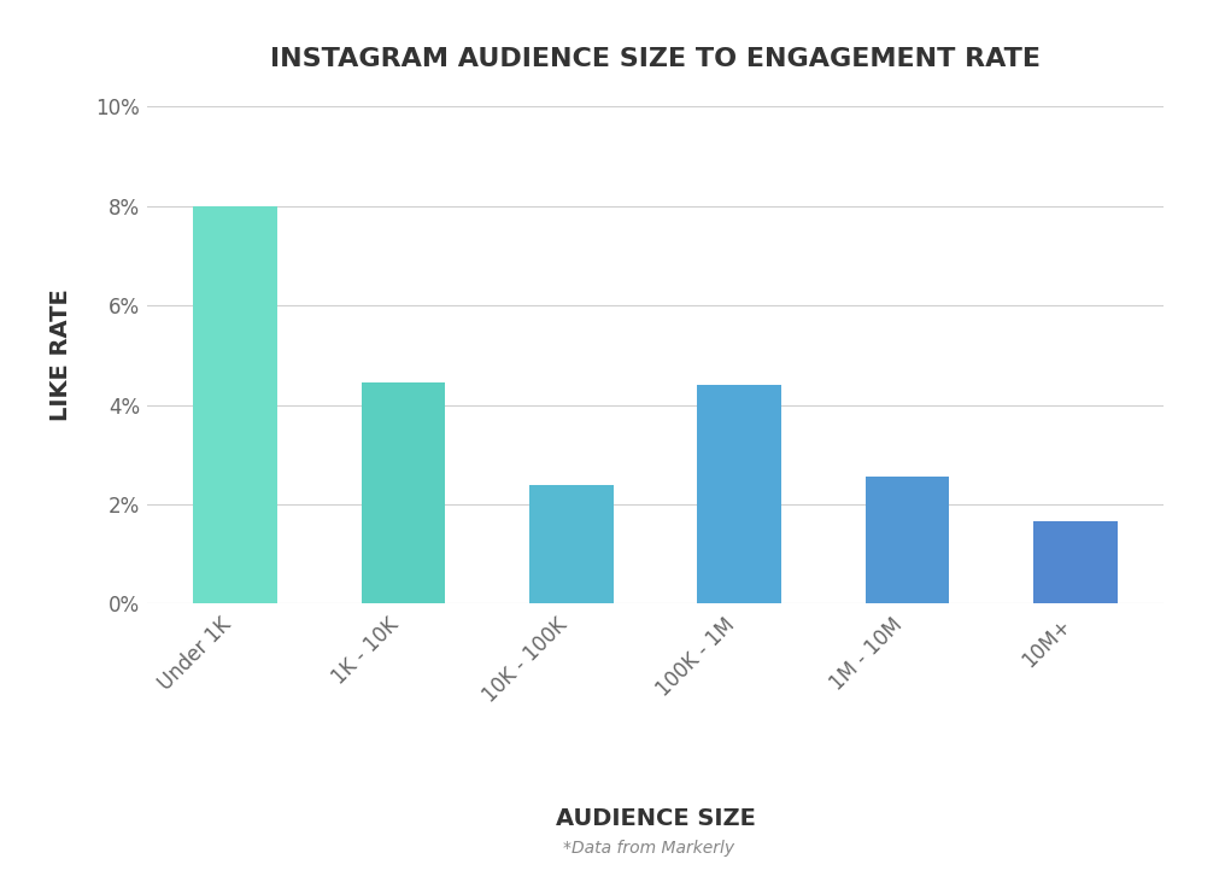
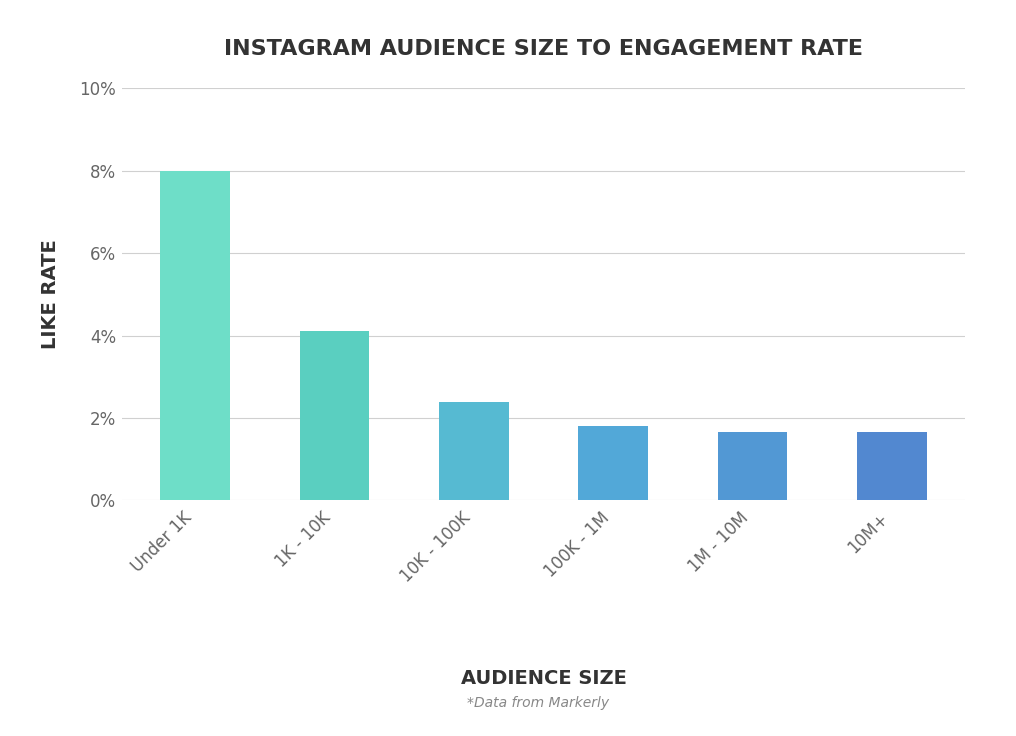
1K - 10K: 4.45% -> 4.10%
100K - 1M: 4.40% -> 1.80%
1M - 10M: 2.55% -> 1.65%
